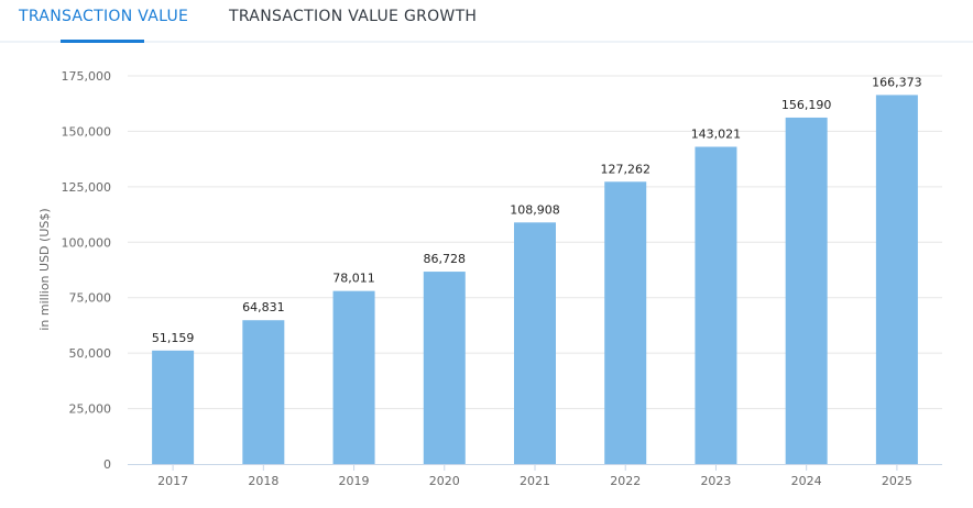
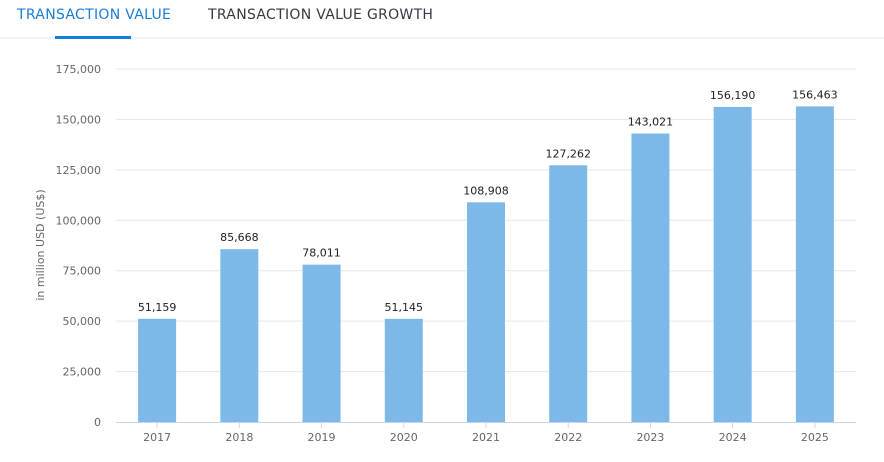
2018: 64,831 -> 85,668
2020: 86,728 -> 51,145
2025: 166,373 -> 156,463
